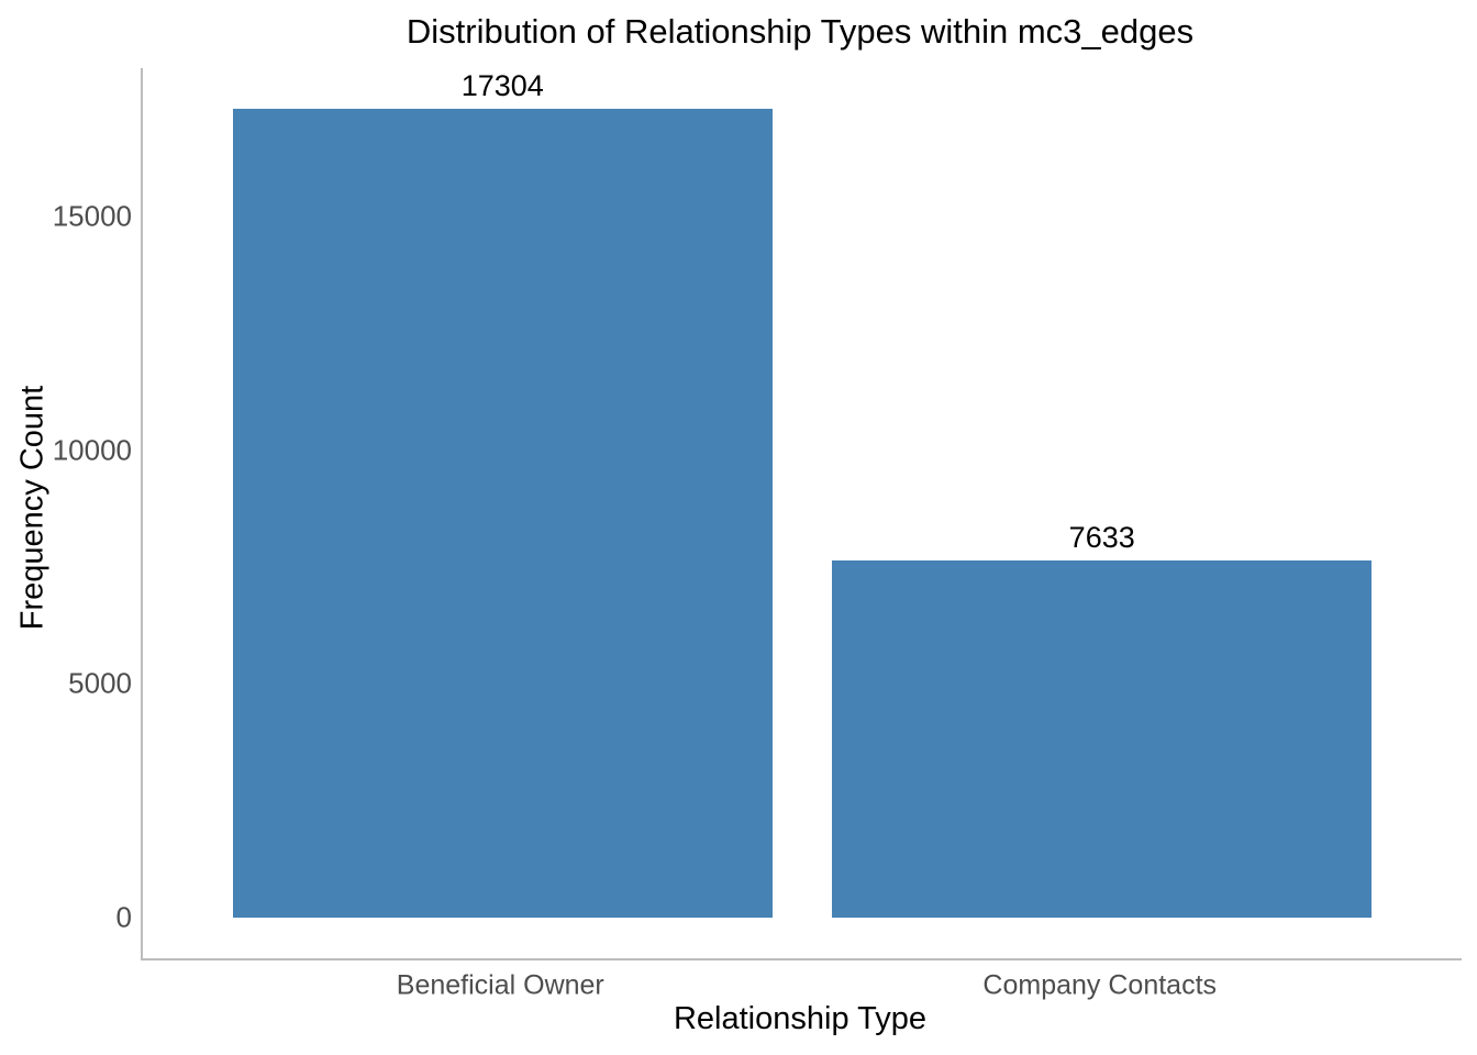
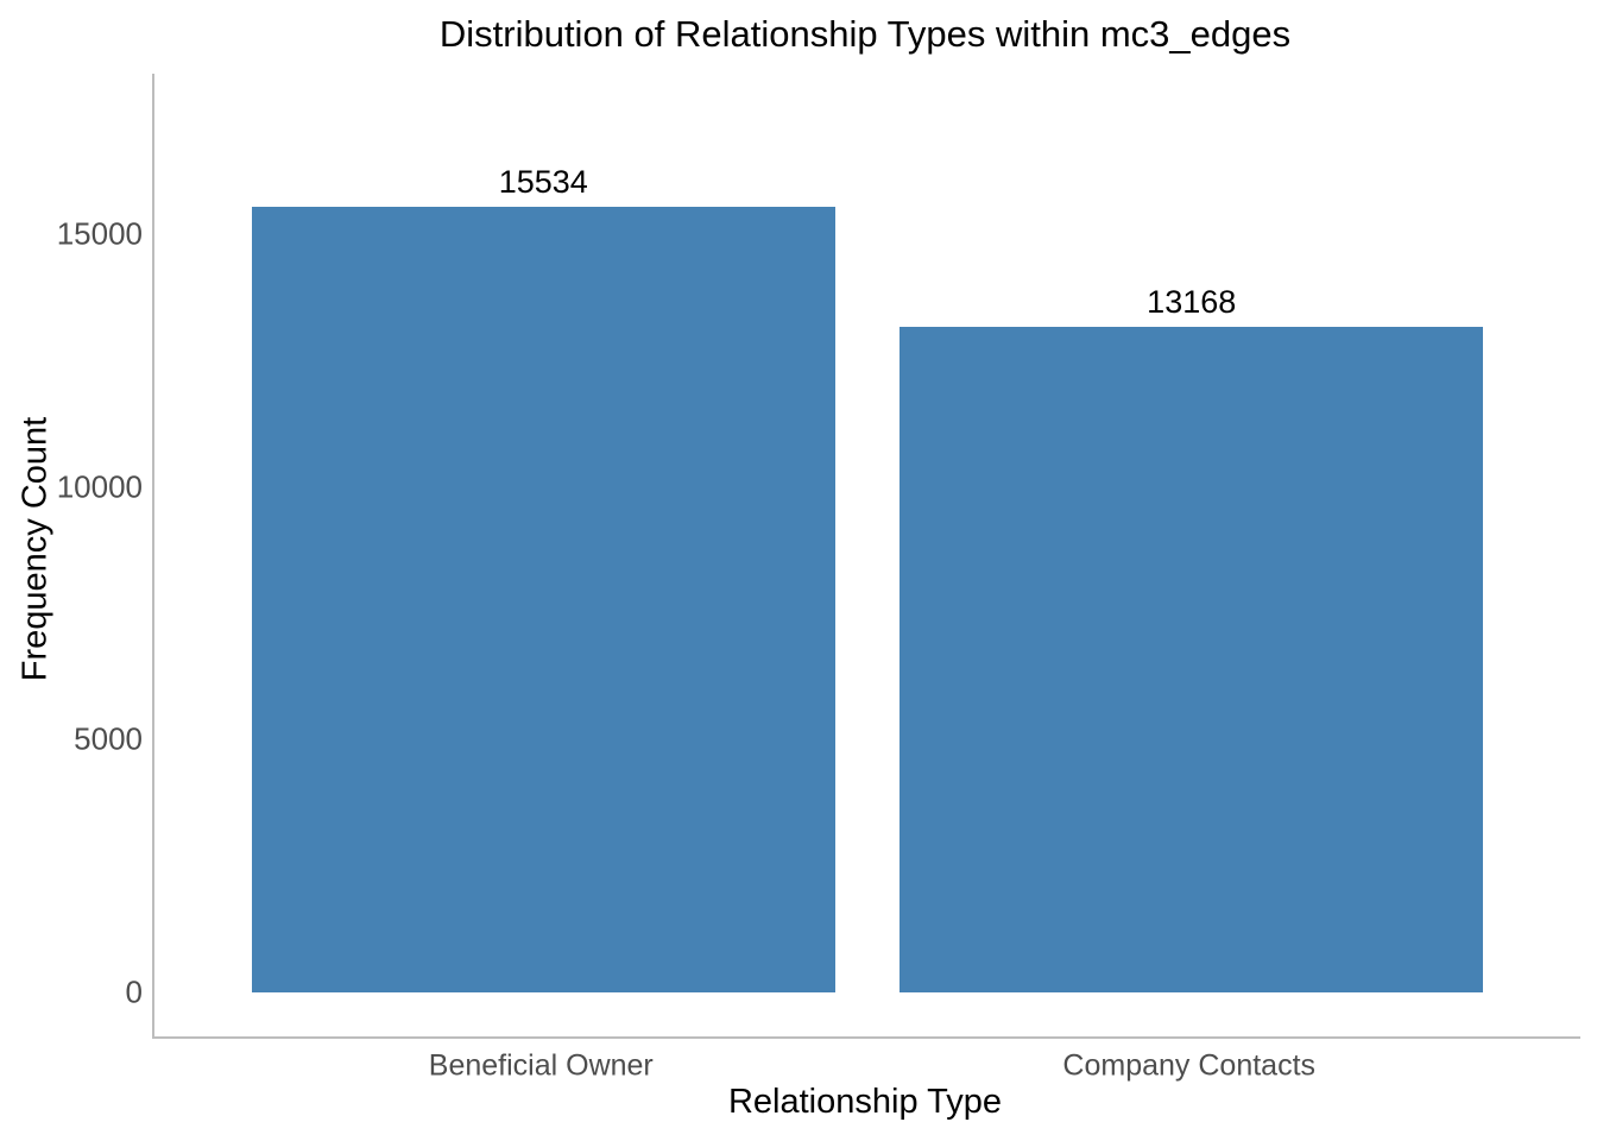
Beneficial Owner: 17304 -> 15534
Company Contacts: 7633 -> 13168
